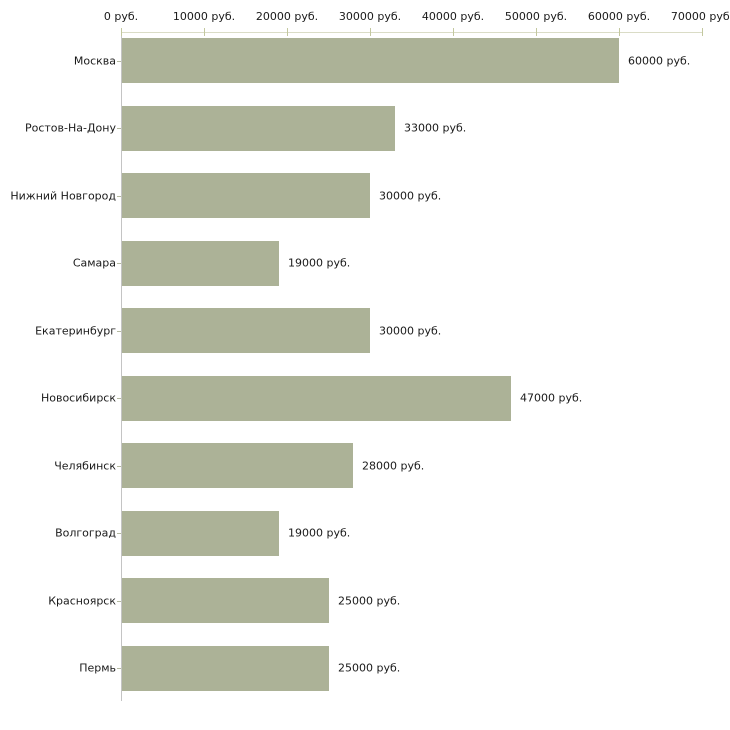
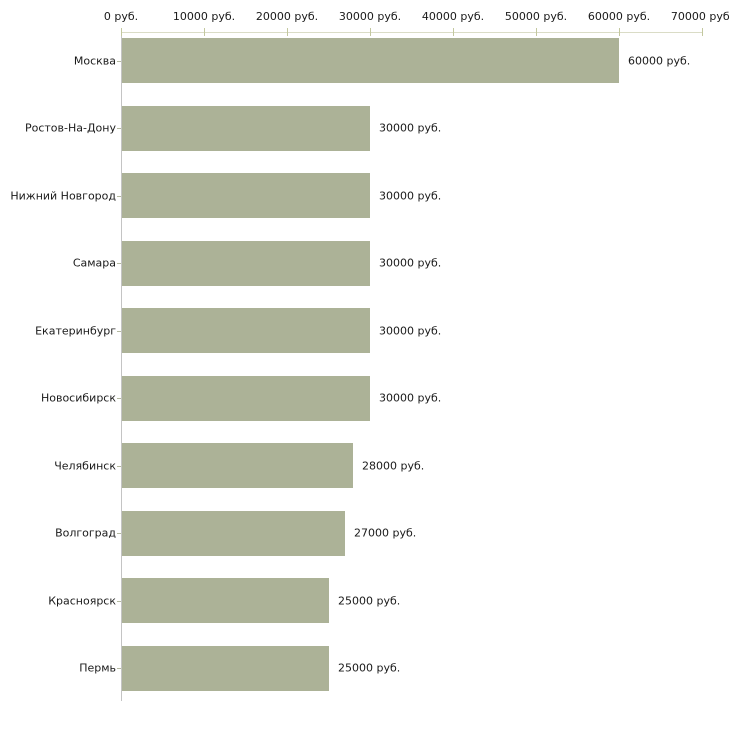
Ростов-На-Дону: 33000 -> 30000
Самара: 19000 -> 30000
Новосибирск: 47000 -> 30000
Волгоград: 19000 -> 27000
